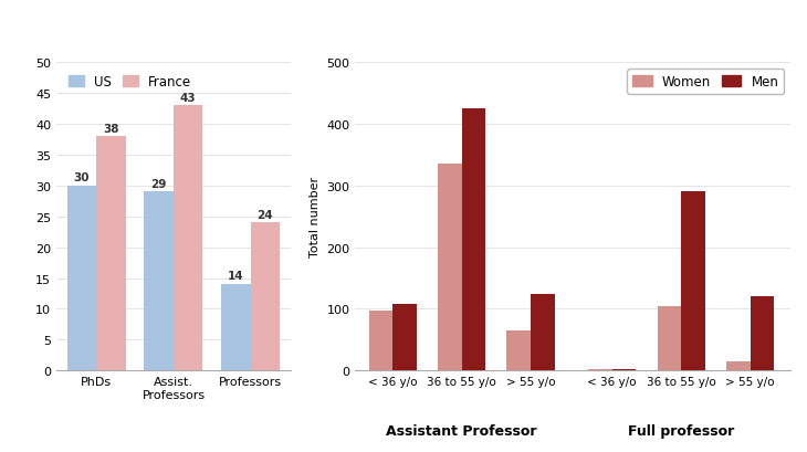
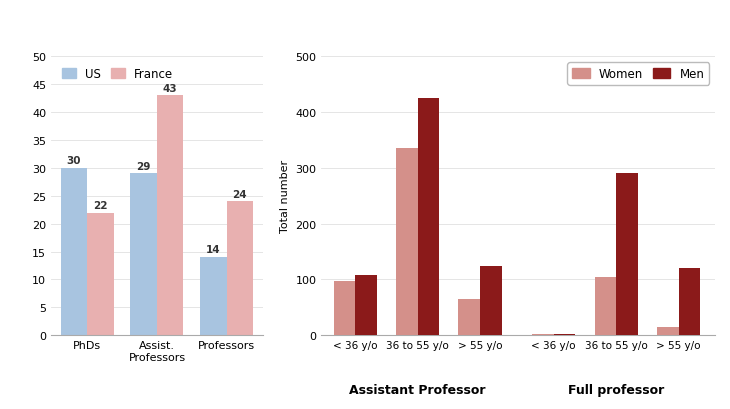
France/PhDs: 38 -> 22
